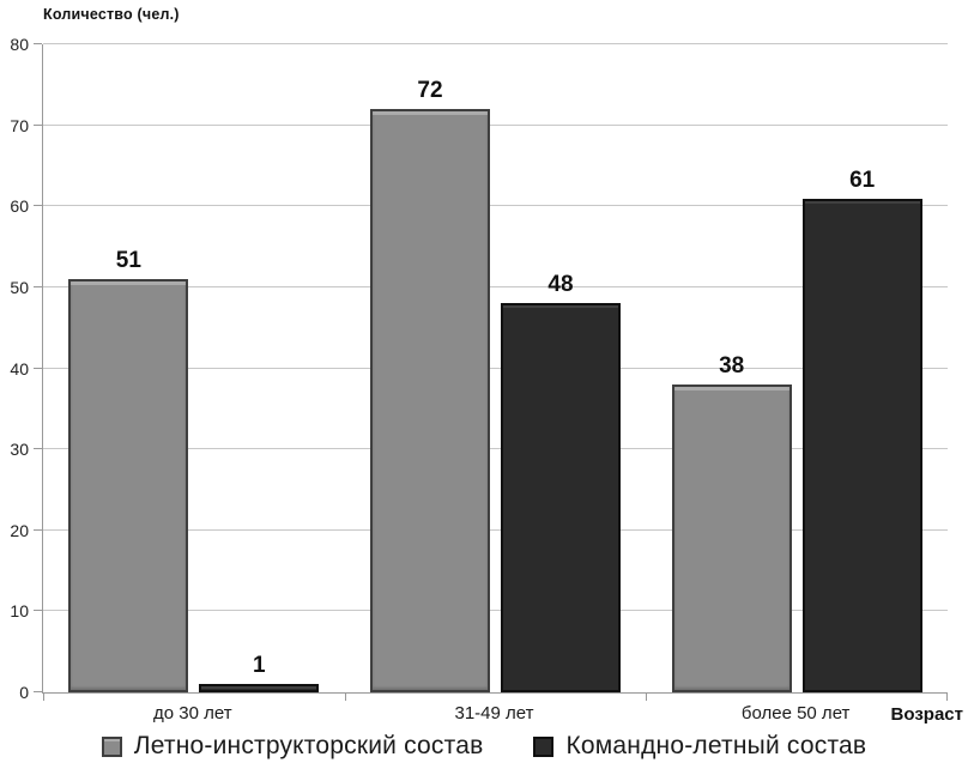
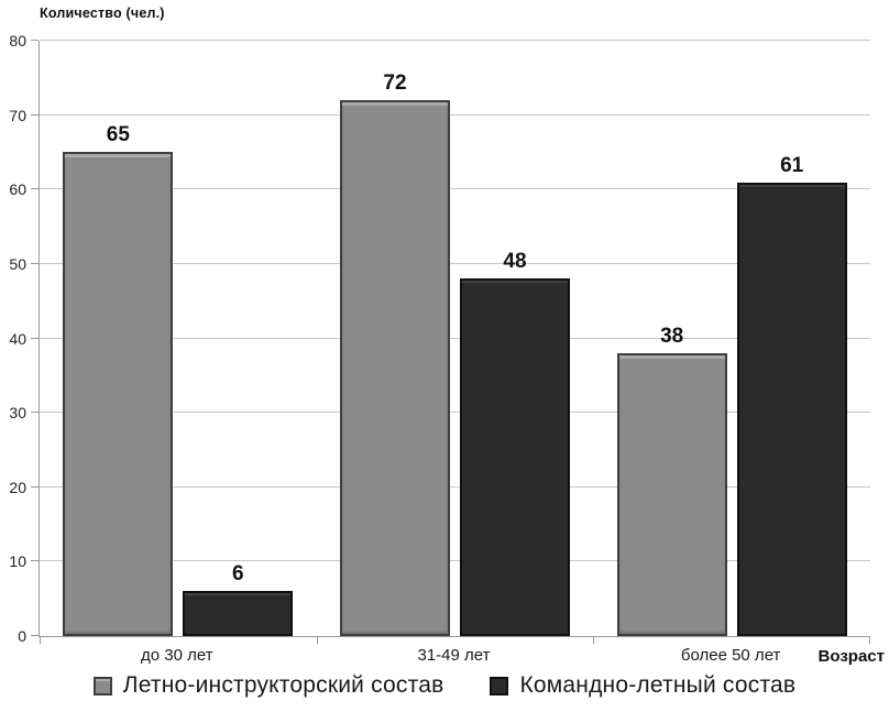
Летно-инструкторский состав/до 30 лет: 51 -> 65
Командно-летный состав/до 30 лет: 1 -> 6
